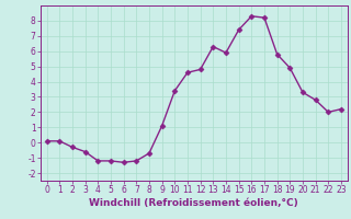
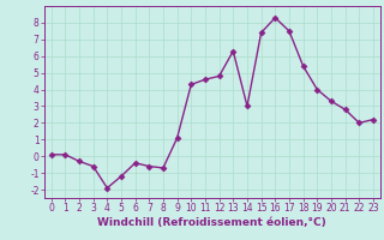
4: -1.2 -> -1.9
6: -1.3 -> -0.4
7: -1.2 -> -0.6
10: 3.4 -> 4.3
14: 5.9 -> 3.0
17: 8.2 -> 7.5
18: 5.8 -> 5.4
19: 4.9 -> 4.0
